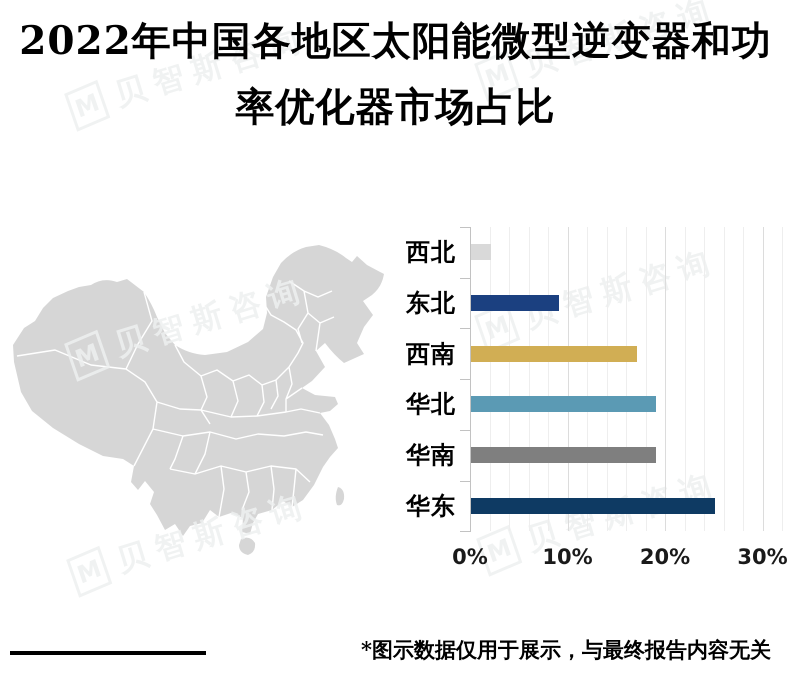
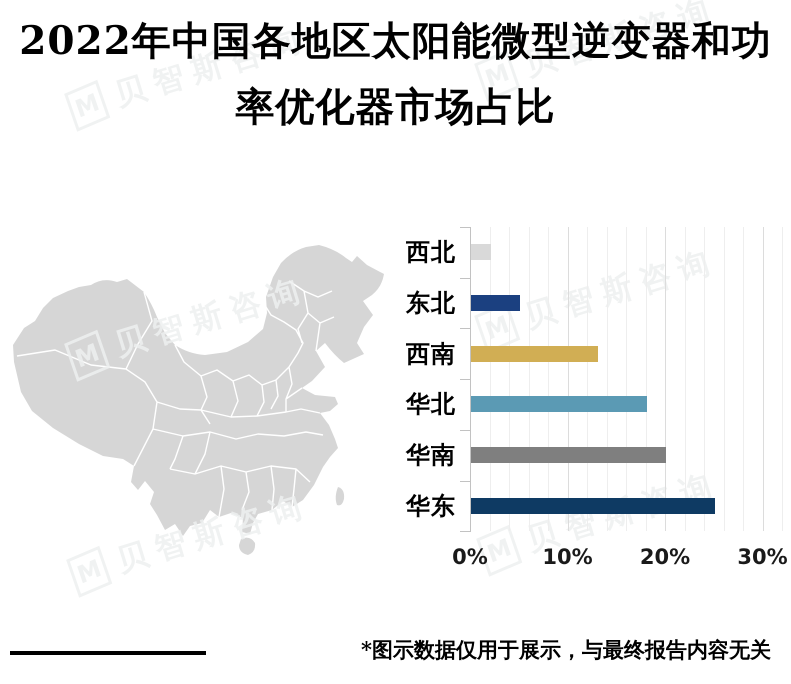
东北: 9% -> 5%
西南: 17% -> 13%
华北: 19% -> 18%
华南: 19% -> 20%
